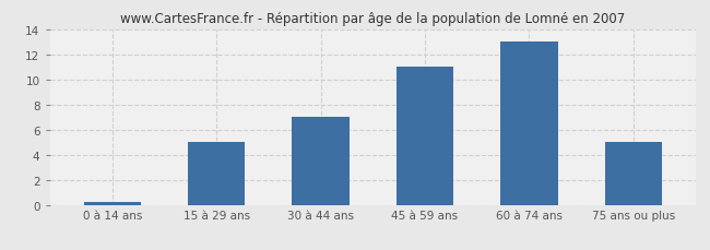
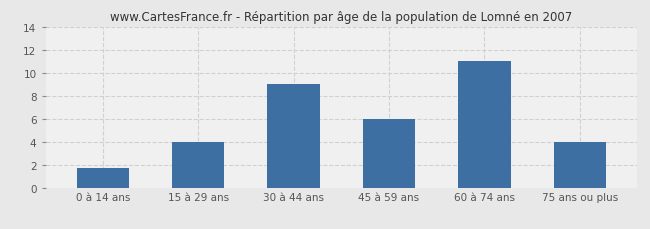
0 à 14 ans: 0.2 -> 1.7
15 à 29 ans: 5.0 -> 4.0
30 à 44 ans: 7.0 -> 9.0
45 à 59 ans: 11.0 -> 6.0
60 à 74 ans: 13.0 -> 11.0
75 ans ou plus: 5.0 -> 4.0
